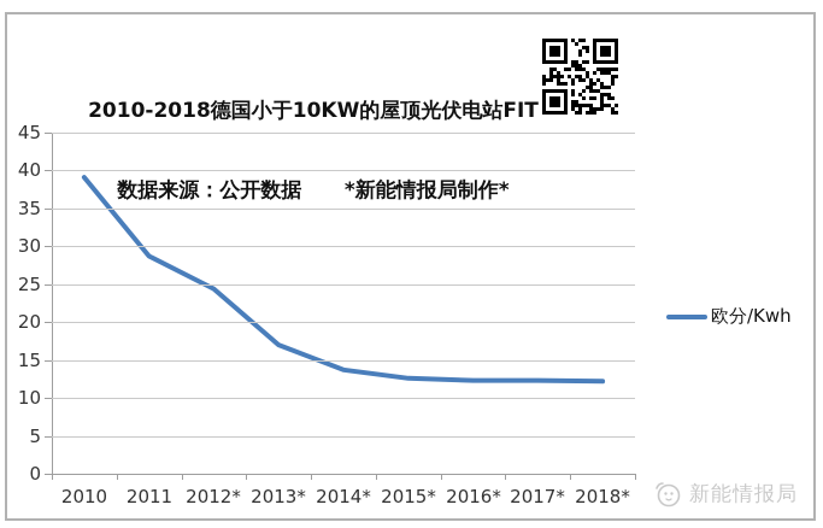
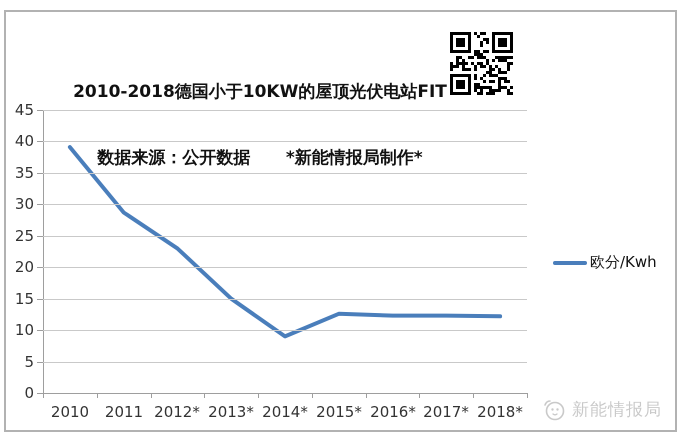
2012*: 24 -> 23
2013*: 17 -> 15
2014*: 14 -> 9
